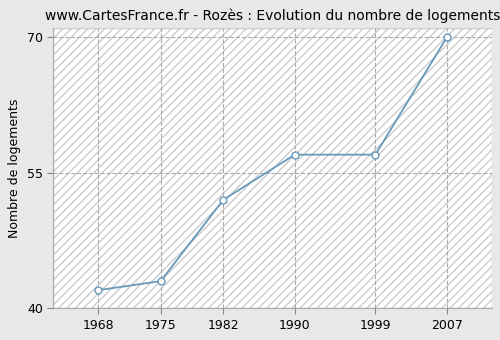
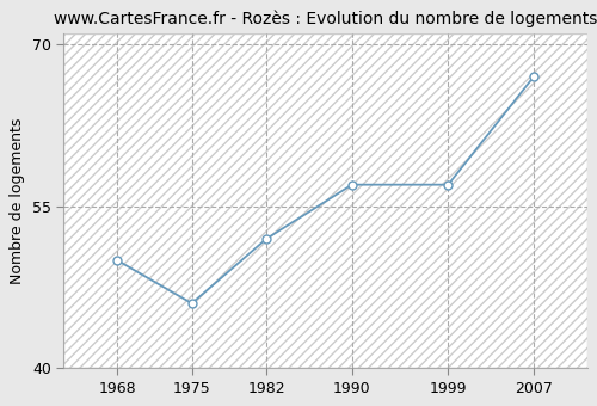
1968: 42 -> 50
1975: 43 -> 46
2007: 70 -> 67
